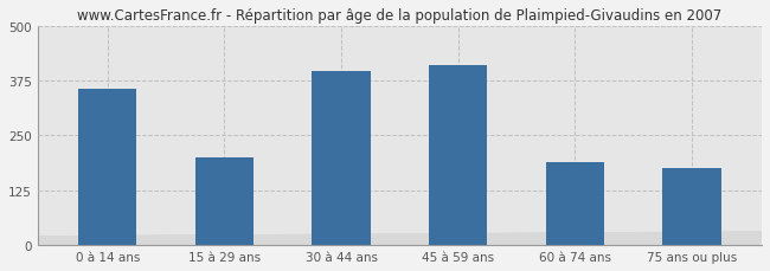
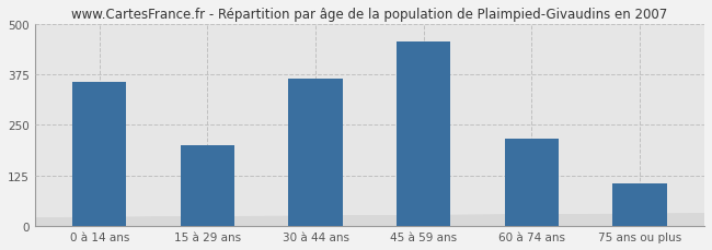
30 à 44 ans: 395 -> 365
45 à 59 ans: 410 -> 455
60 à 74 ans: 190 -> 215
75 ans ou plus: 175 -> 105
